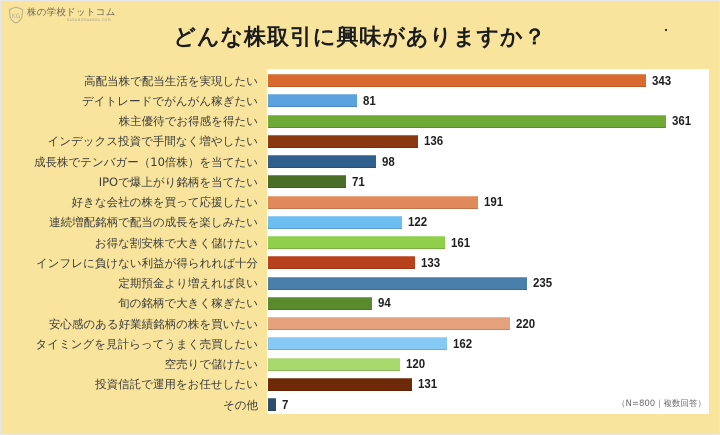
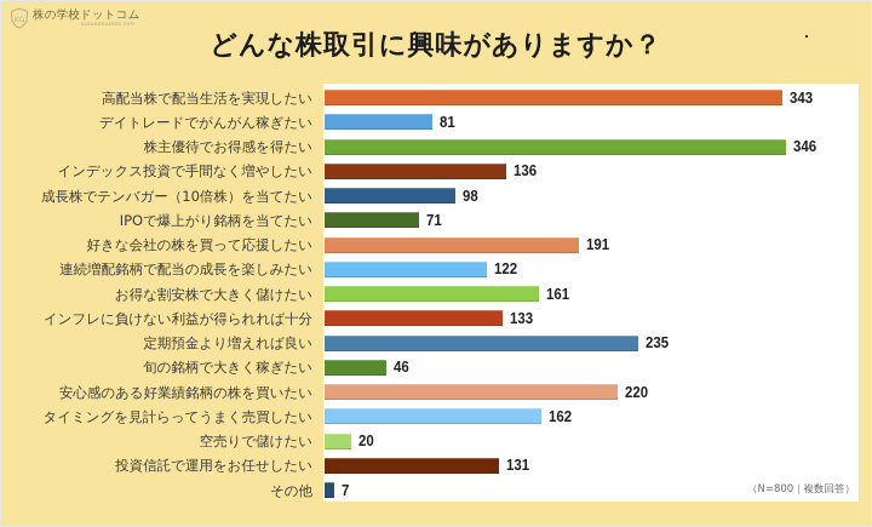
株主優待でお得感を得たい: 361 -> 346
旬の銘柄で大きく稼ぎたい: 94 -> 46
空売りで儲けたい: 120 -> 20
